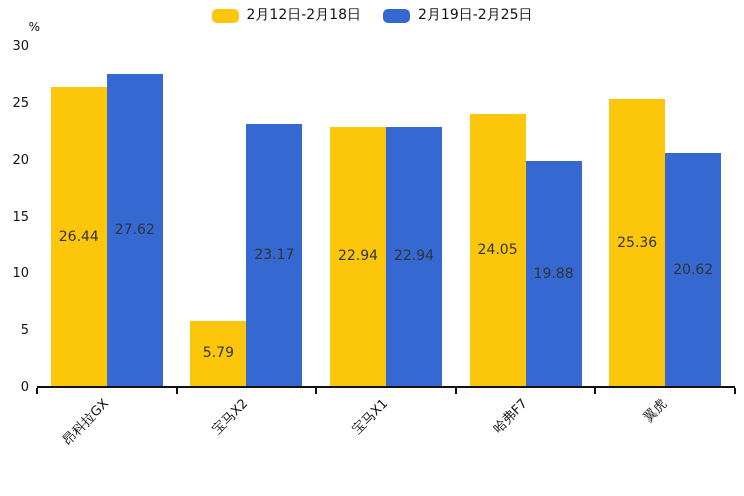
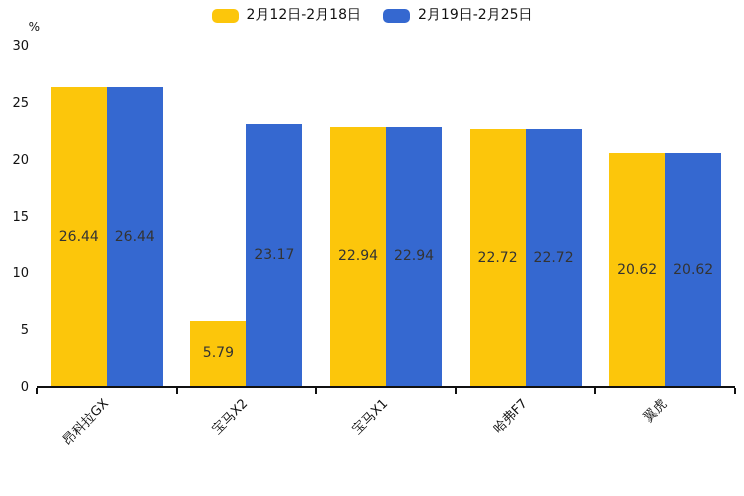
2月19日-2月25日/昂科拉GX: 27.62 -> 26.44
2月12日-2月18日/哈弗F7: 24.05 -> 22.72
2月19日-2月25日/哈弗F7: 19.88 -> 22.72
2月12日-2月18日/翼虎: 25.36 -> 20.62
